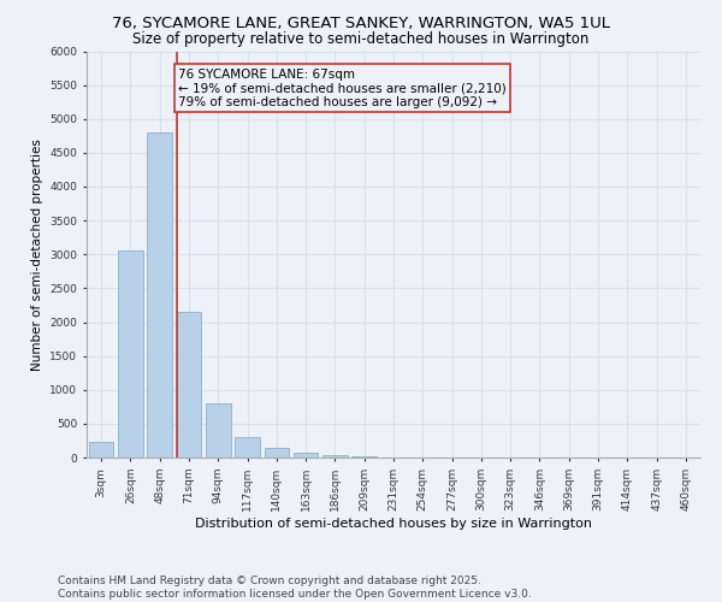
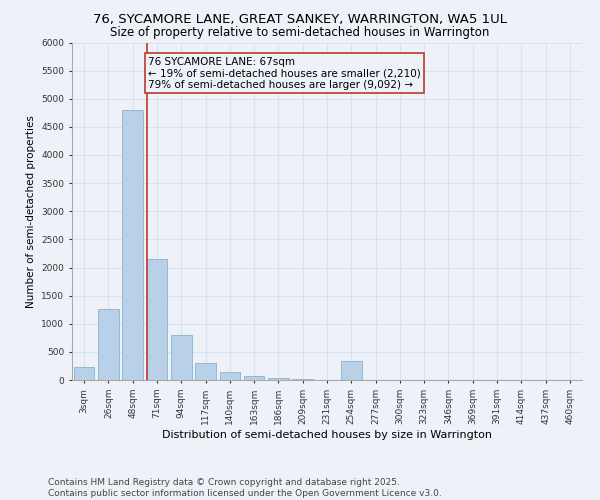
26sqm: 3050 -> 1260
254sqm: 0 -> 340
